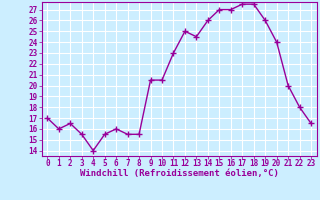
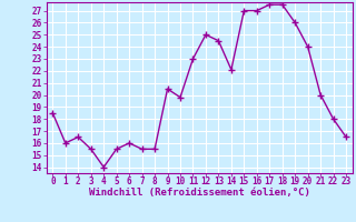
0: 17.0 -> 18.5
10: 20.5 -> 19.8
14: 26.0 -> 22.1
